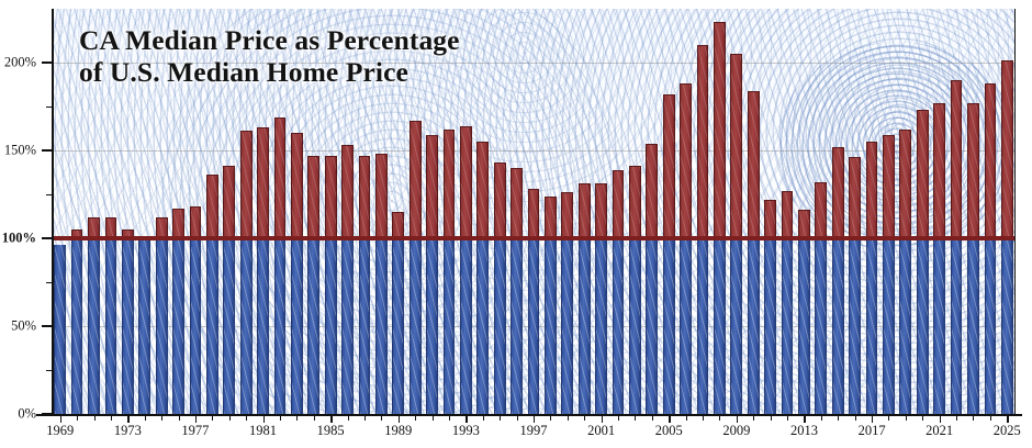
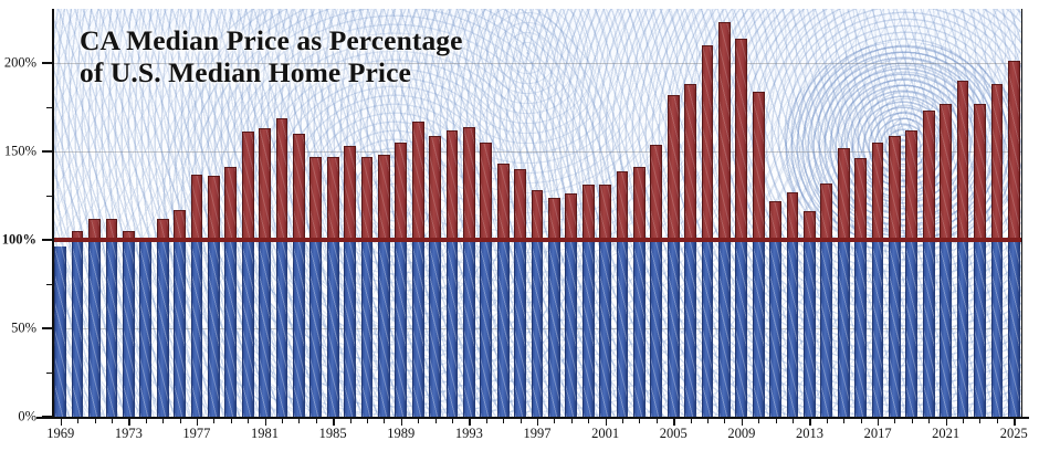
1977: 118% -> 137%
1989: 115% -> 155%
2009: 205% -> 214%
